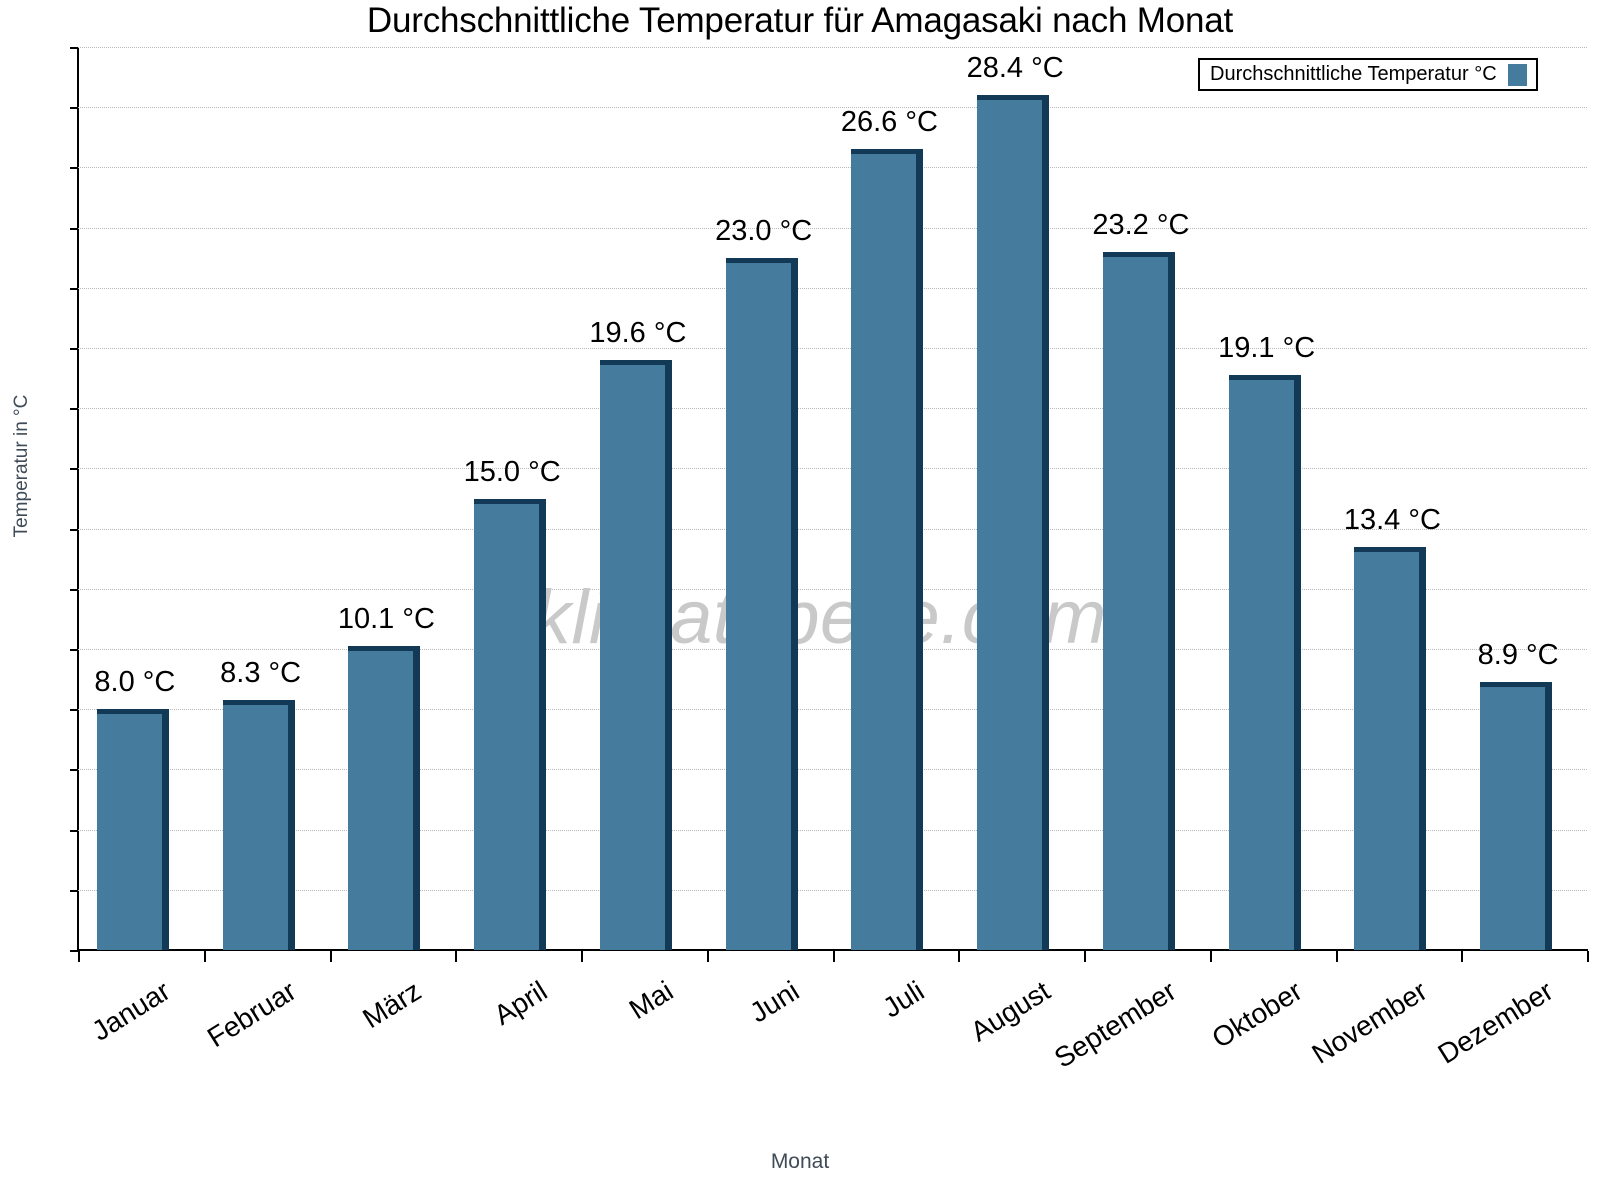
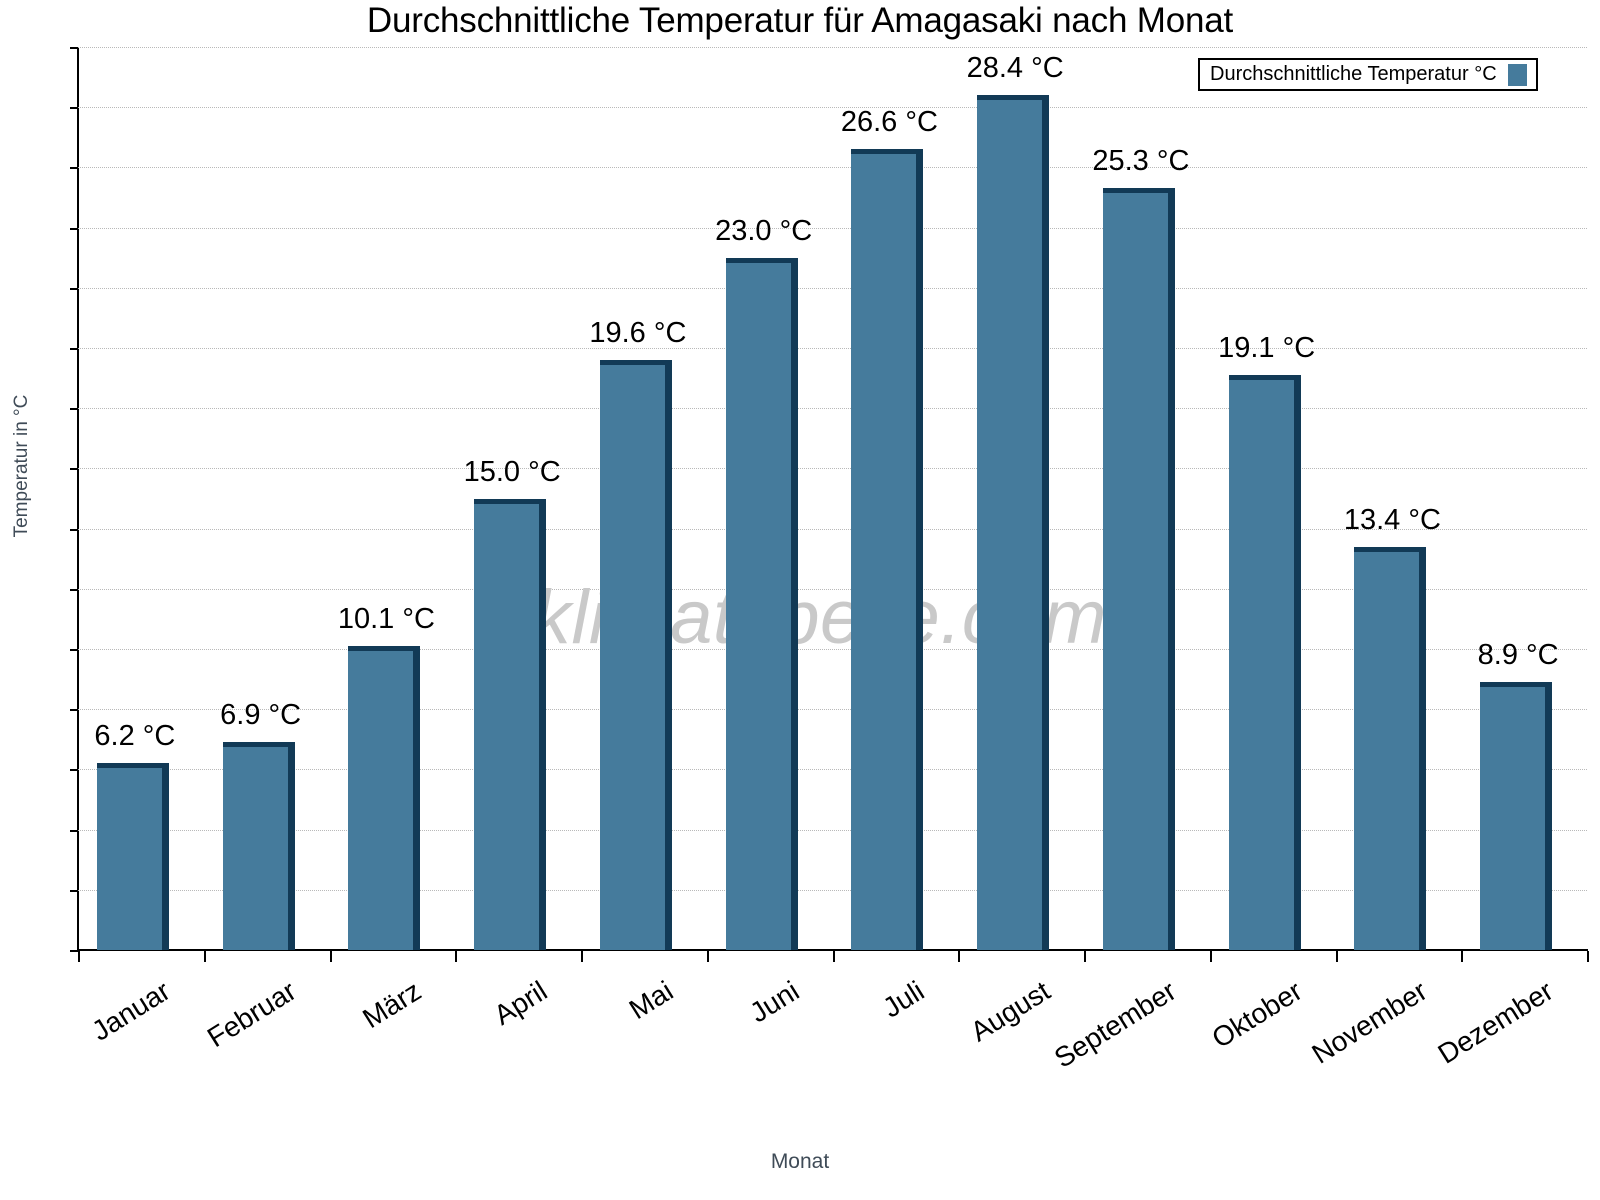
Januar: 8.0 -> 6.2
Februar: 8.3 -> 6.9
September: 23.2 -> 25.3
